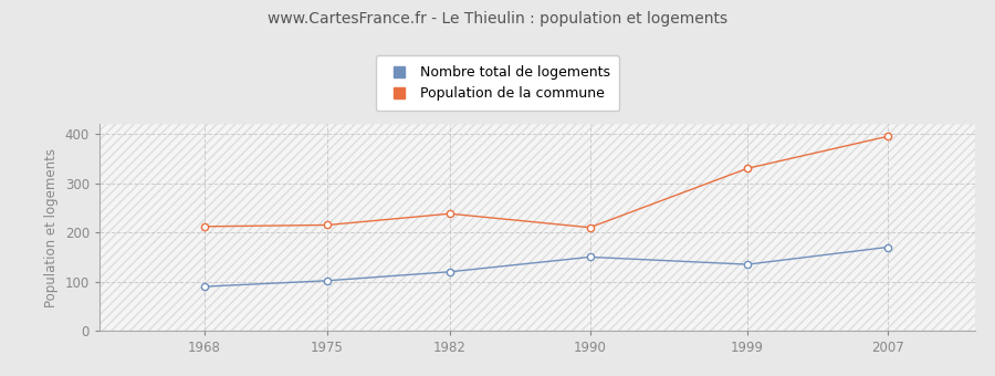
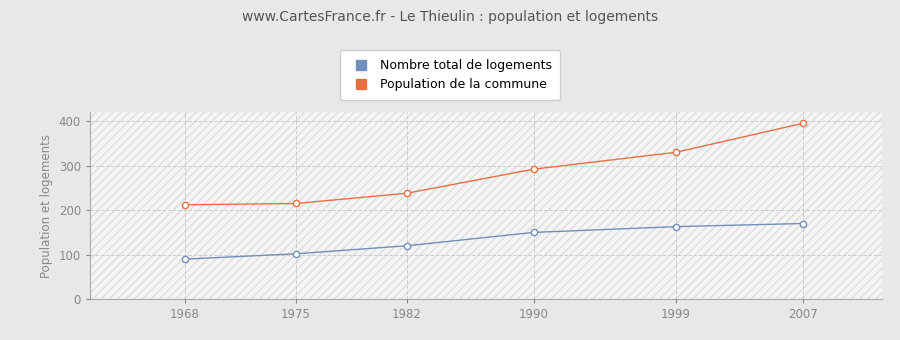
Population de la commune/1990: 210 -> 292
Nombre total de logements/1999: 135 -> 163
